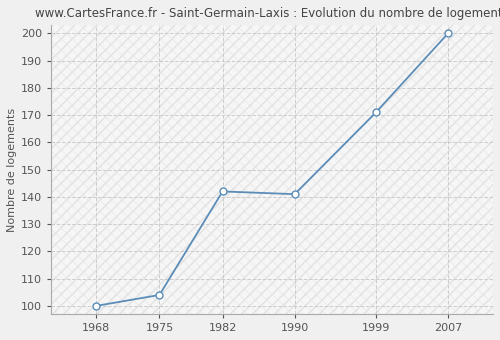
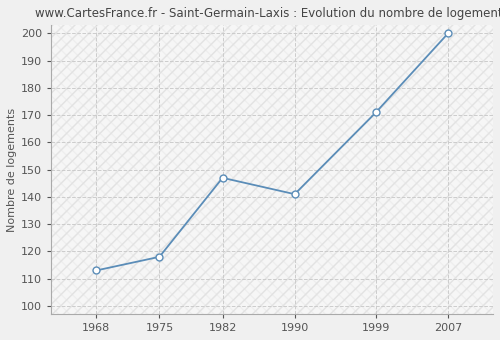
1968: 100 -> 113
1975: 104 -> 118
1982: 142 -> 147
